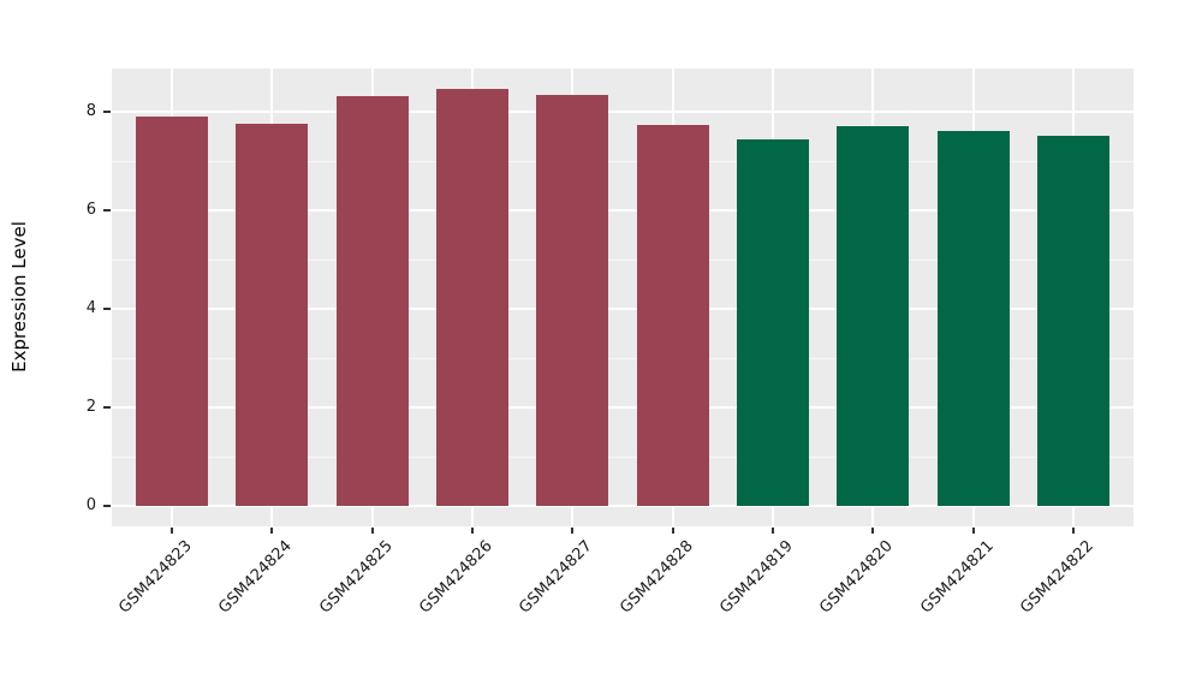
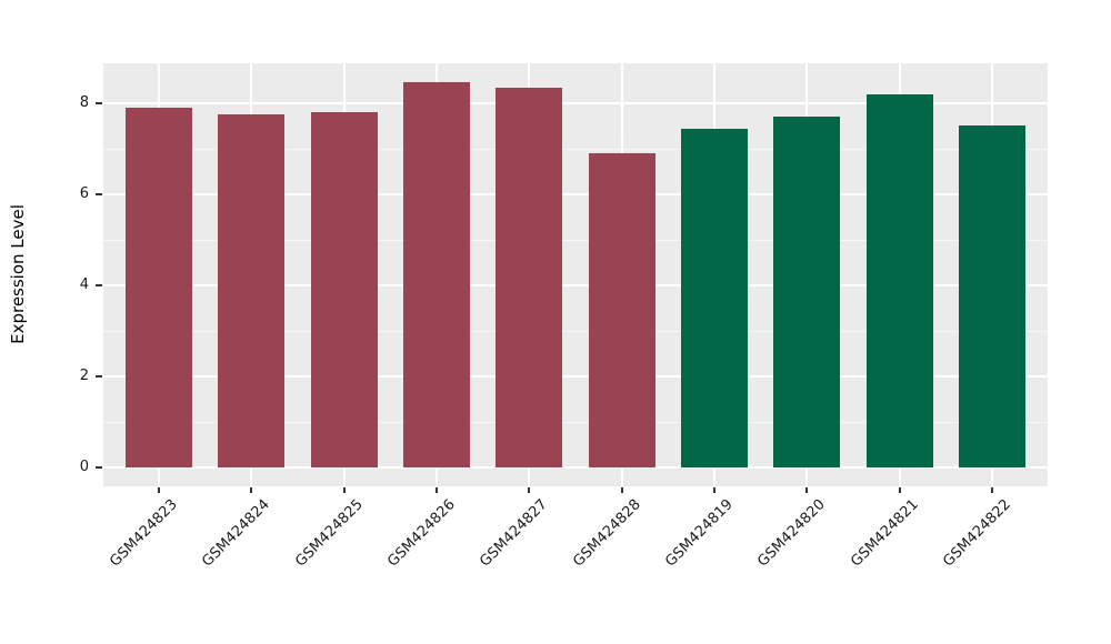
GSM424825: 8.3 -> 7.8
GSM424828: 7.7 -> 6.9
GSM424821: 7.6 -> 8.2
